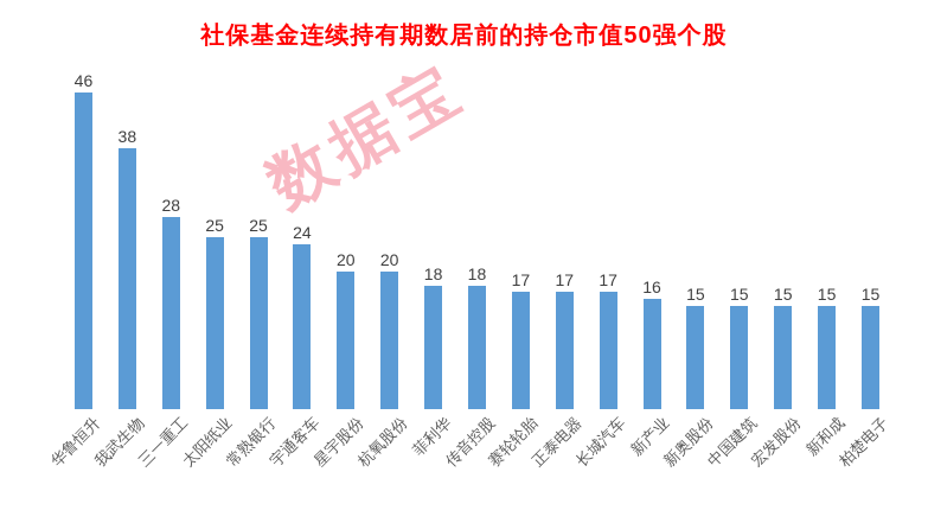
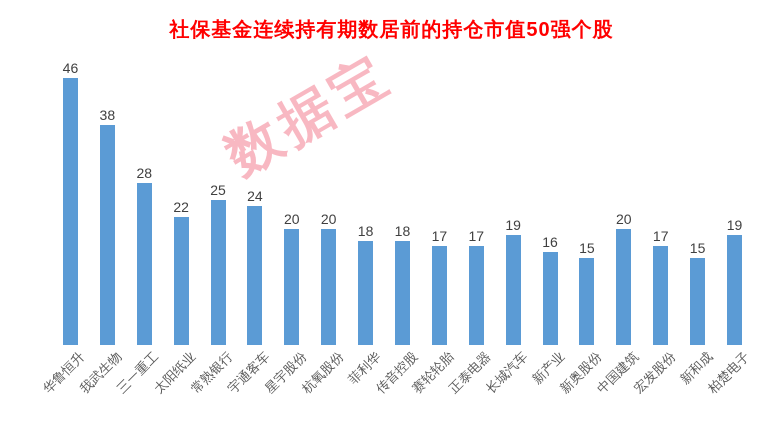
太阳纸业: 25 -> 22
长城汽车: 17 -> 19
中国建筑: 15 -> 20
宏发股份: 15 -> 17
柏楚电子: 15 -> 19
